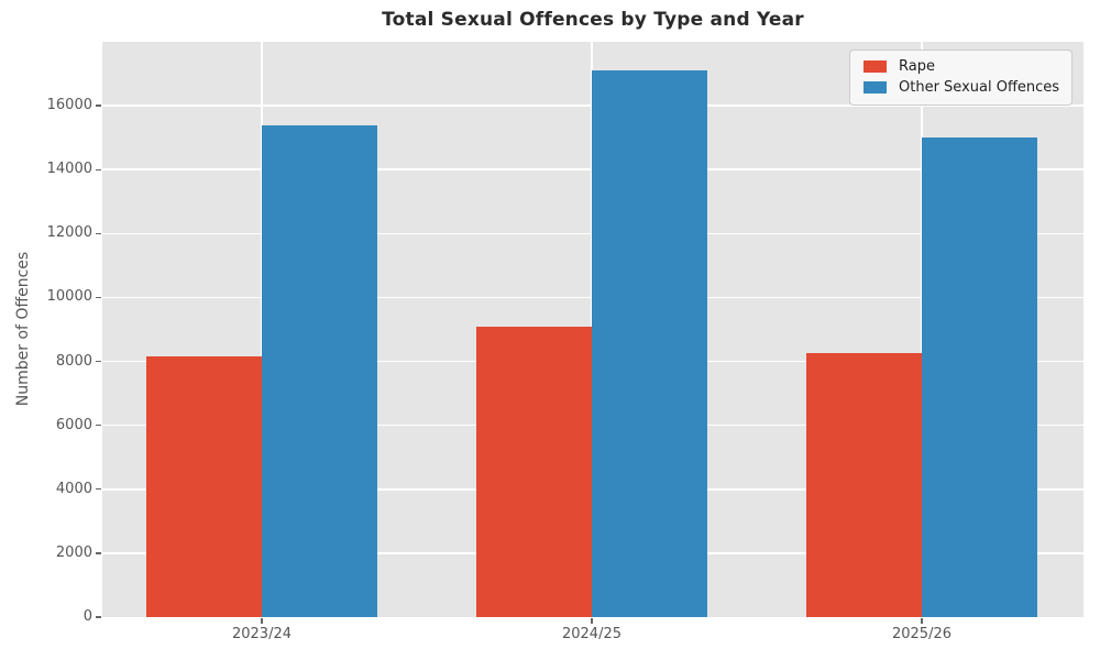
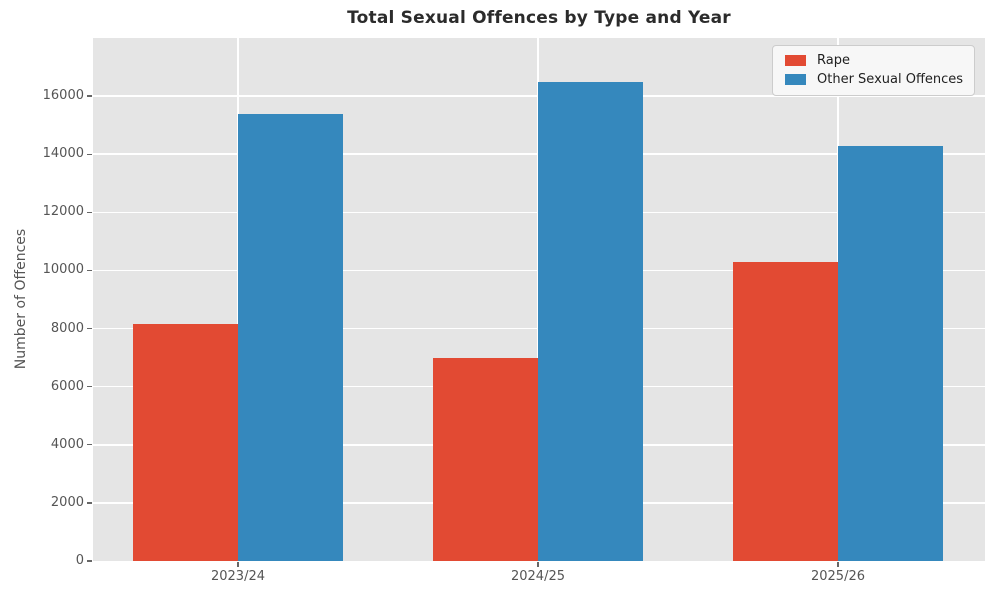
Rape/2024/25: 9100 -> 7000
Other Sexual Offences/2024/25: 17100 -> 16500
Rape/2025/26: 8200 -> 10300
Other Sexual Offences/2025/26: 15000 -> 14300
